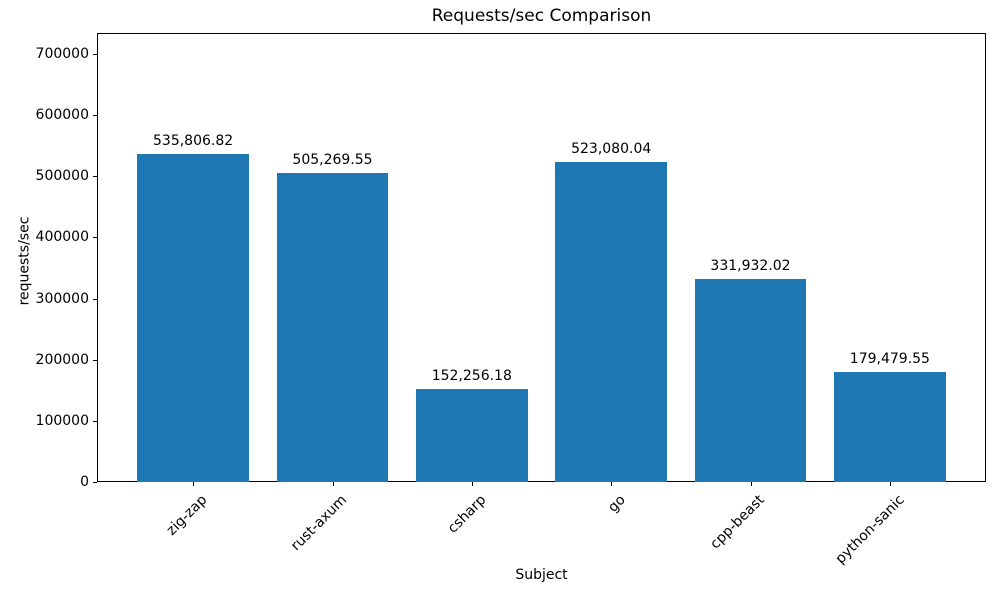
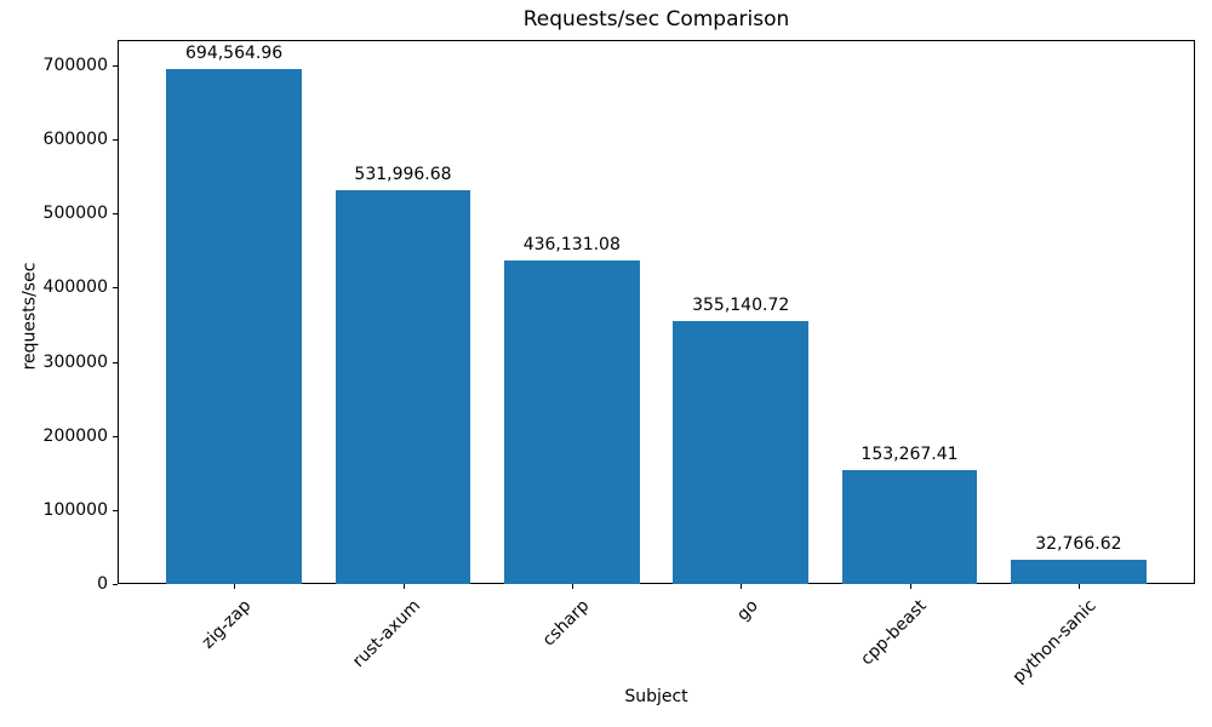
zig-zap: 535,806.82 -> 694,564.96
rust-axum: 505,269.55 -> 531,996.68
csharp: 152,256.18 -> 436,131.08
go: 523,080.04 -> 355,140.72
cpp-beast: 331,932.02 -> 153,267.41
python-sanic: 179,479.55 -> 32,766.62
